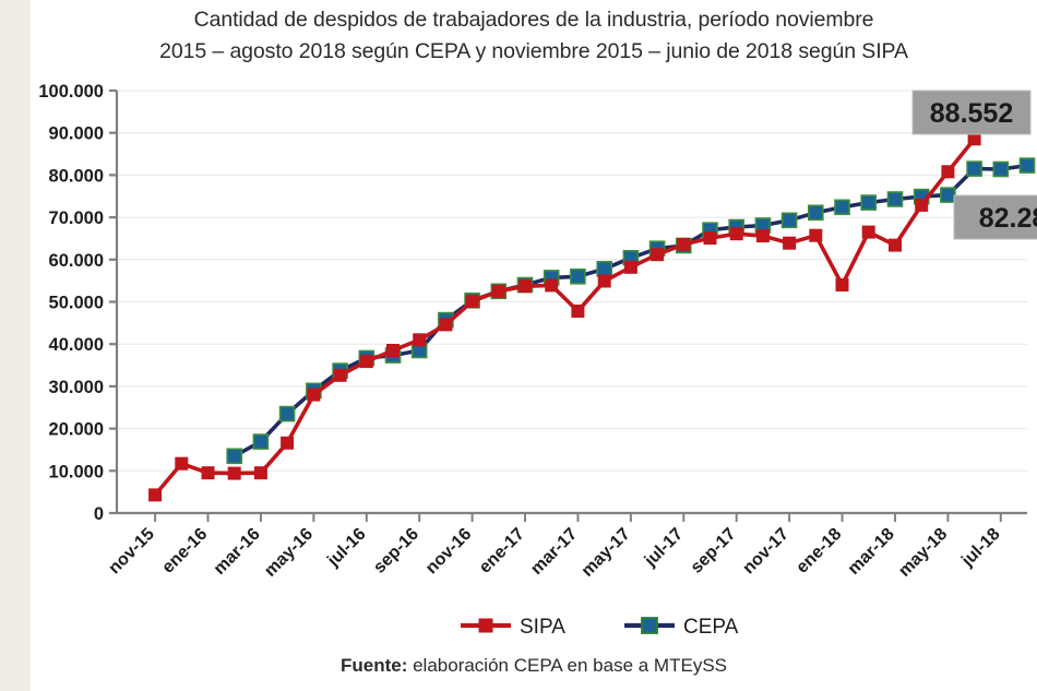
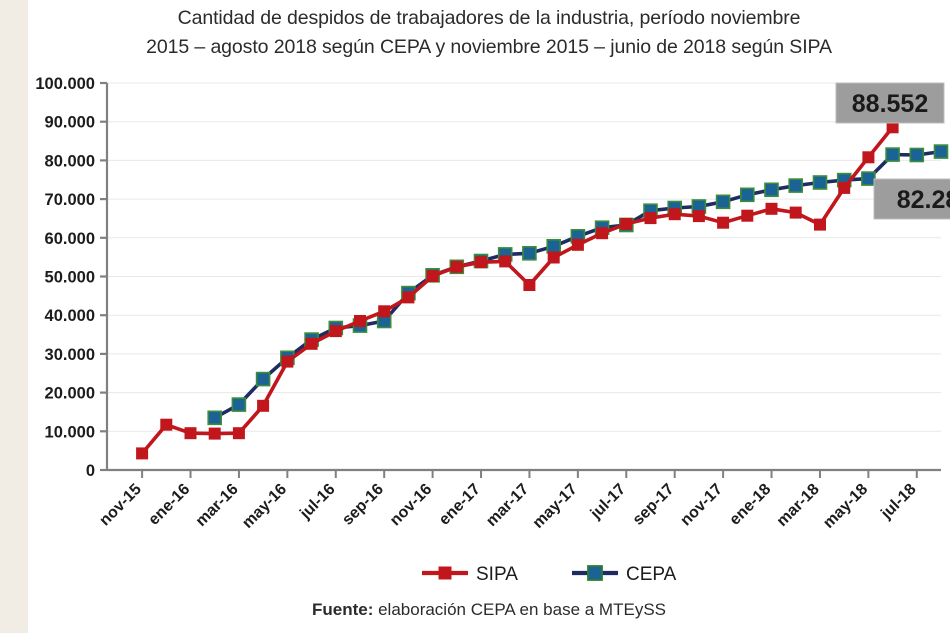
SIPA/ene-18: 54000 -> 68000
